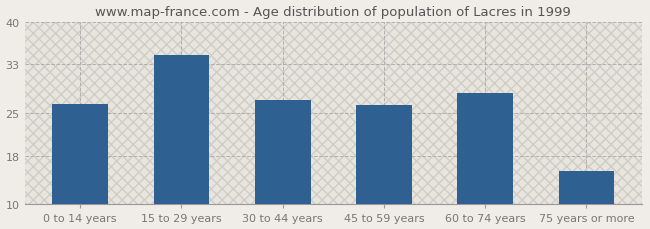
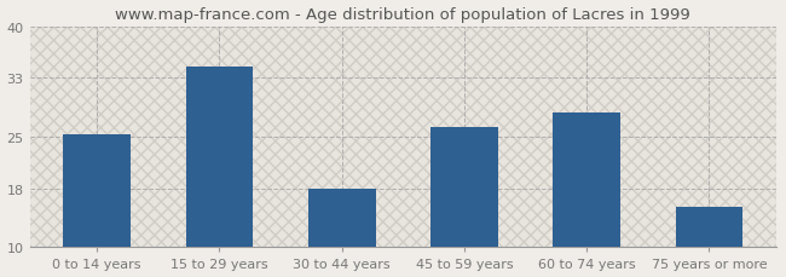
0 to 14 years: 26.5 -> 25.4
30 to 44 years: 27.2 -> 18.0
